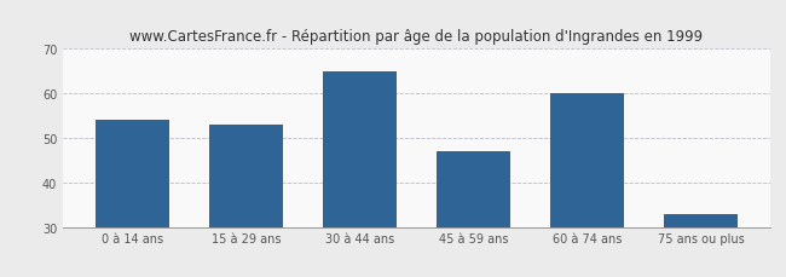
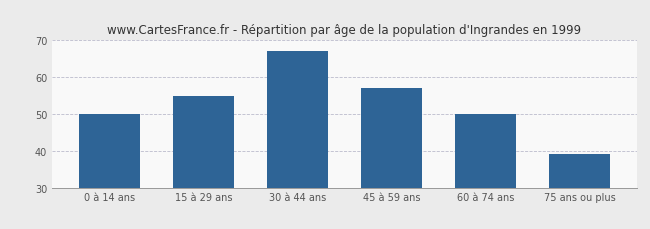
0 à 14 ans: 54 -> 50
15 à 29 ans: 53 -> 55
30 à 44 ans: 65 -> 67
45 à 59 ans: 47 -> 57
60 à 74 ans: 60 -> 50
75 ans ou plus: 33 -> 39
